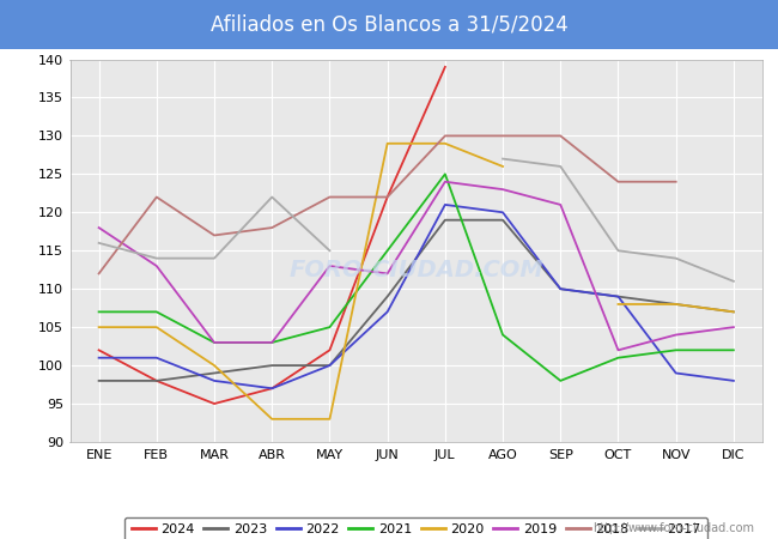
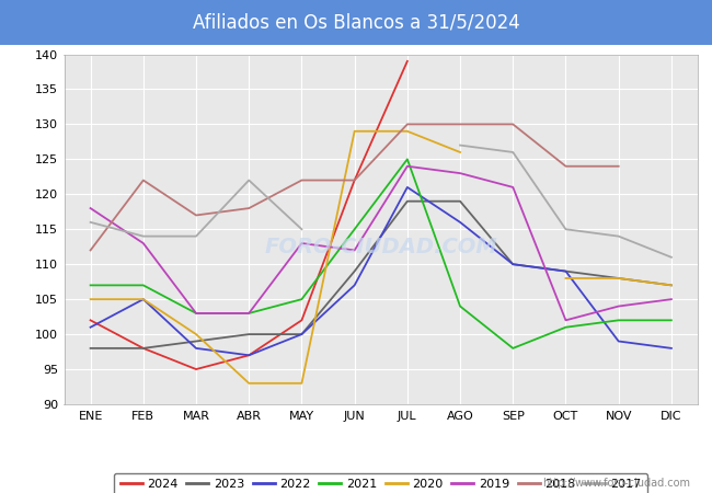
2022/FEB: 101 -> 105
2022/AGO: 120 -> 116
